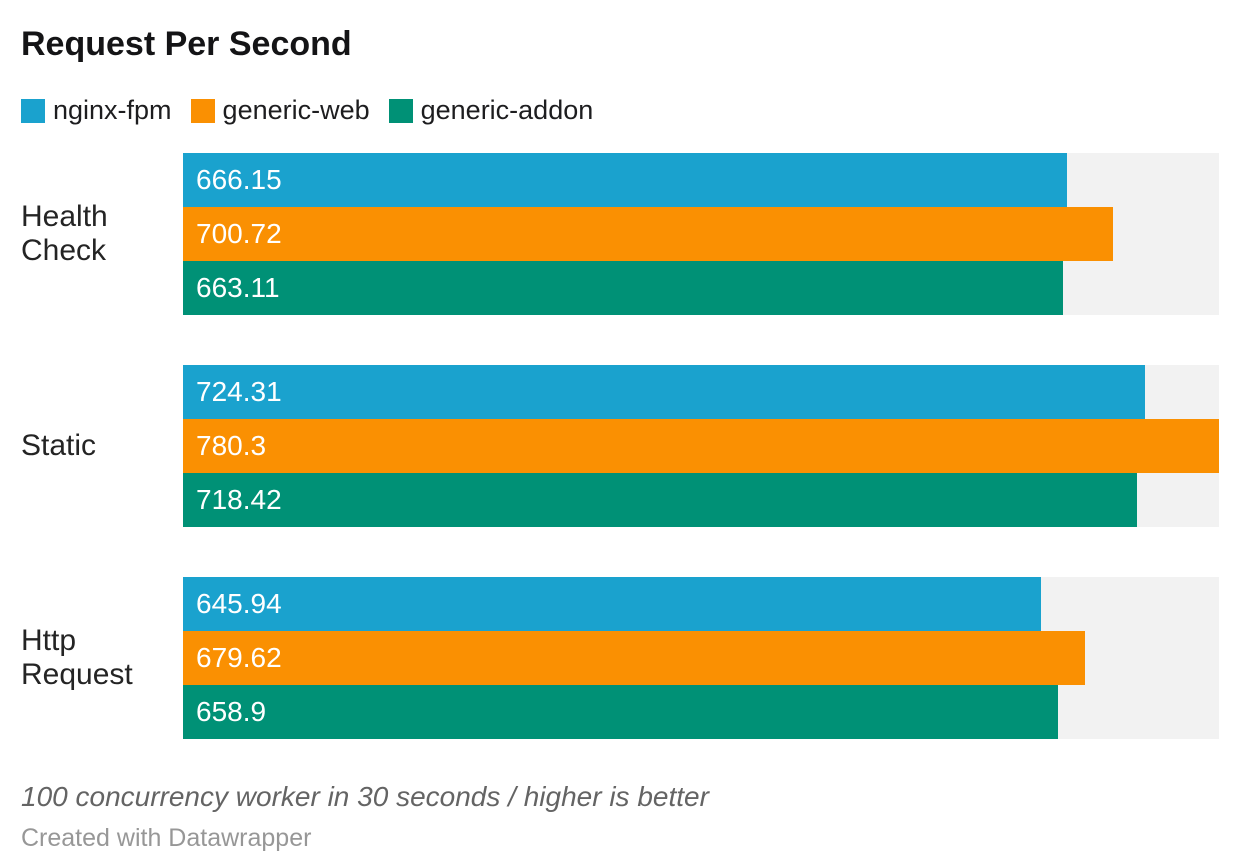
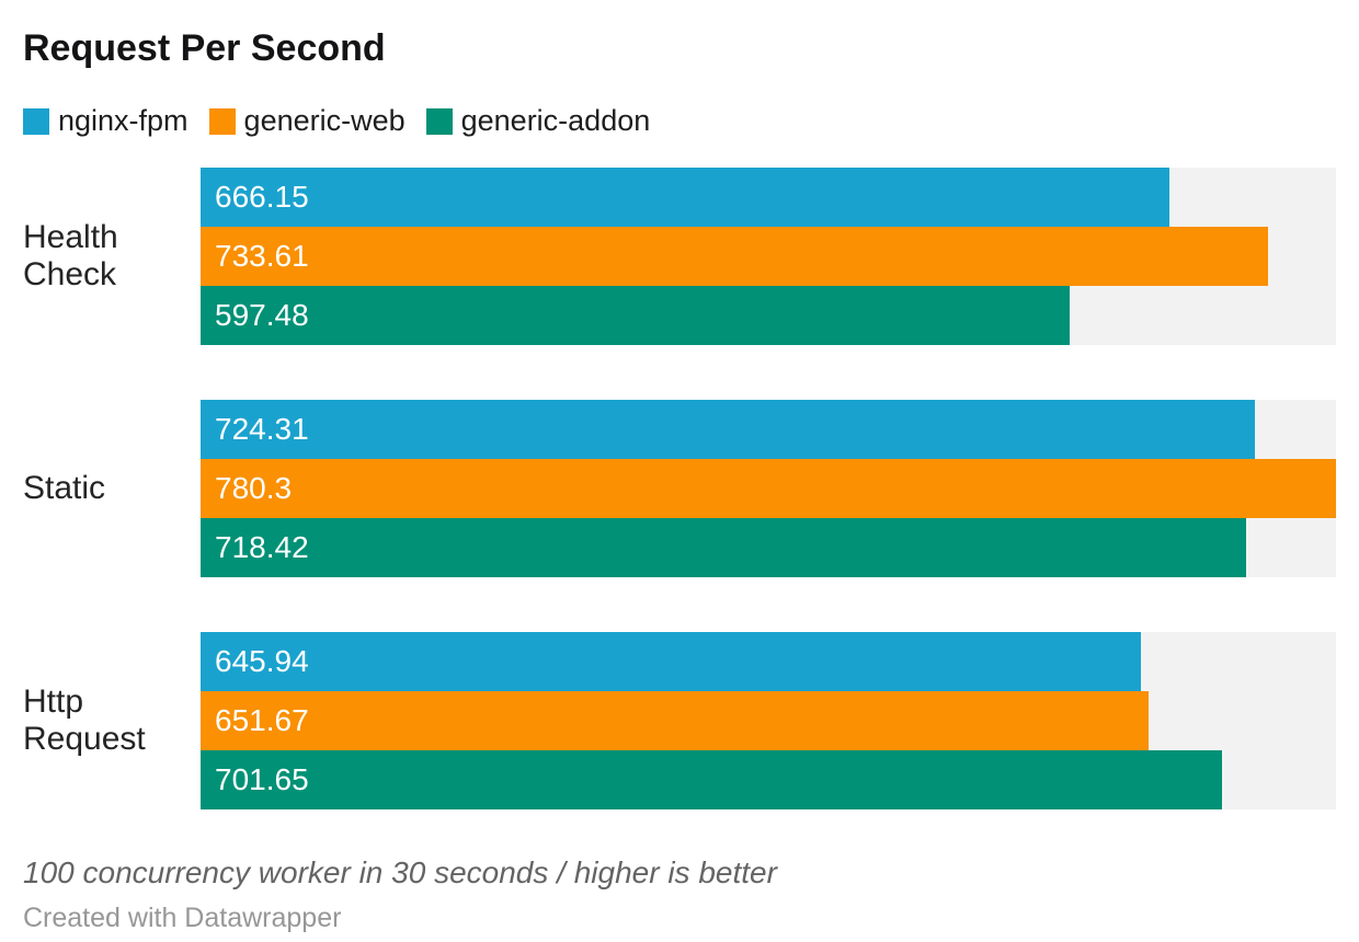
generic-web/Health Check: 700.72 -> 733.61
generic-addon/Health Check: 663.11 -> 597.48
generic-web/Http Request: 679.62 -> 651.67
generic-addon/Http Request: 658.9 -> 701.65
